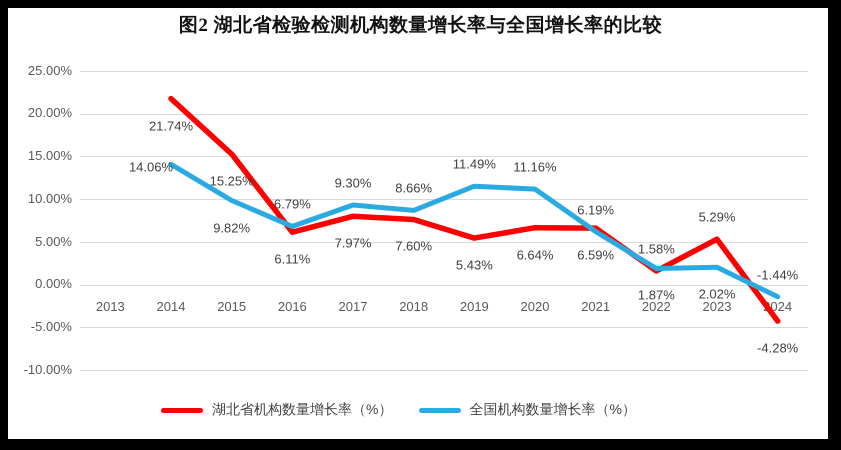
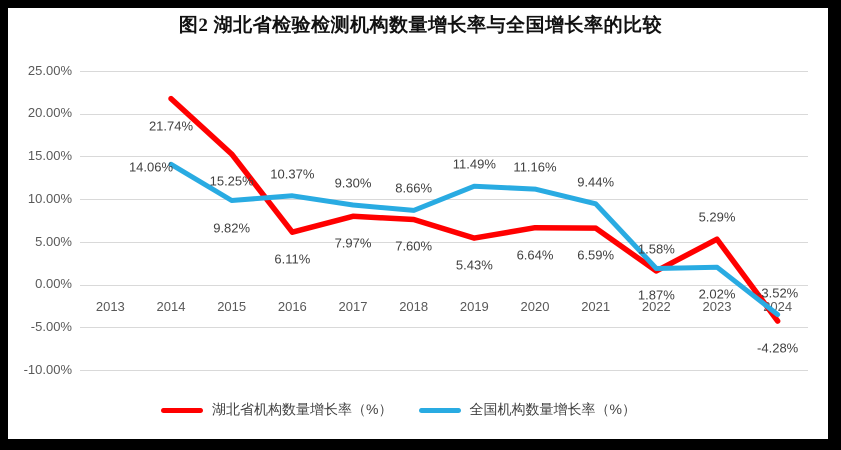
全国机构数量增长率（%）/2016: 6.79% -> 10.37%
全国机构数量增长率（%）/2021: 6.19% -> 9.44%
全国机构数量增长率（%）/2024: -1.44% -> -3.52%
